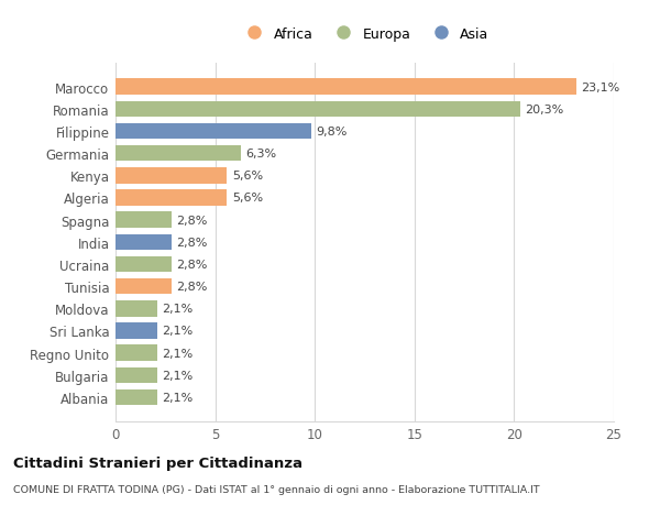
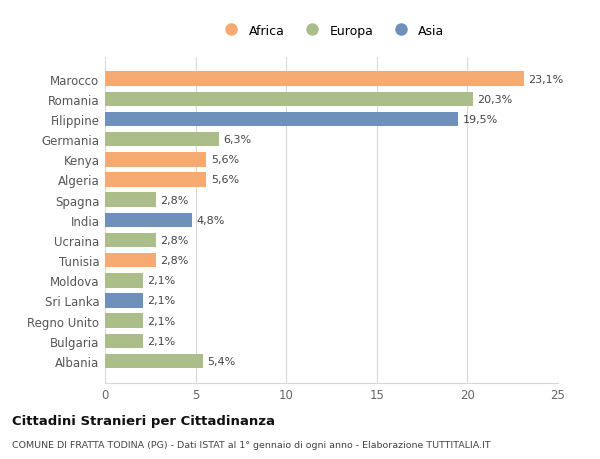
Filippine: 9,8% -> 19,5%
India: 2,8% -> 4,8%
Albania: 2,1% -> 5,4%
